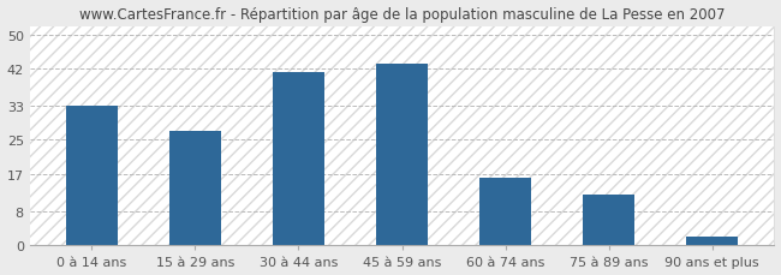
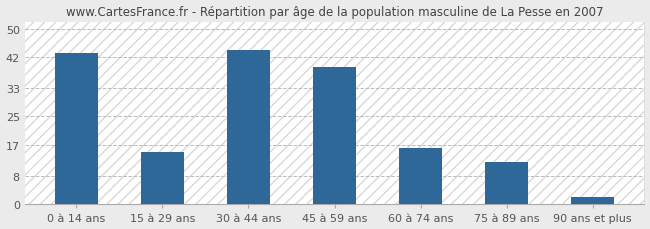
0 à 14 ans: 33 -> 43
15 à 29 ans: 27 -> 15
30 à 44 ans: 41 -> 44
45 à 59 ans: 43 -> 39
